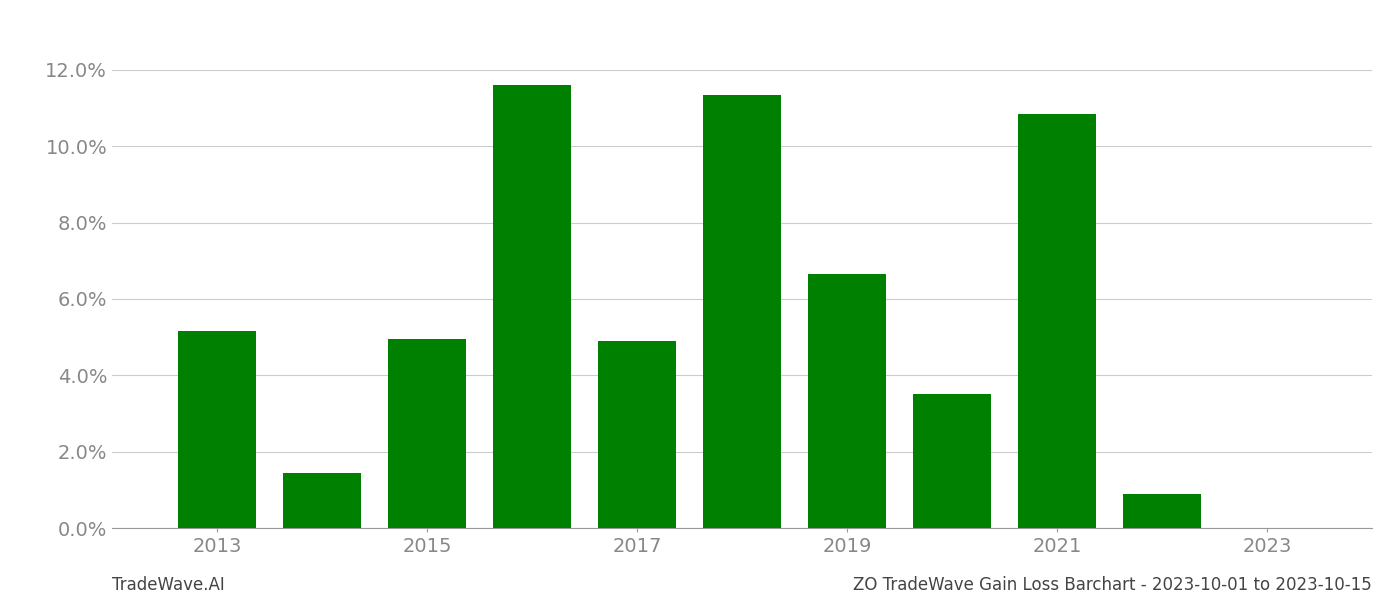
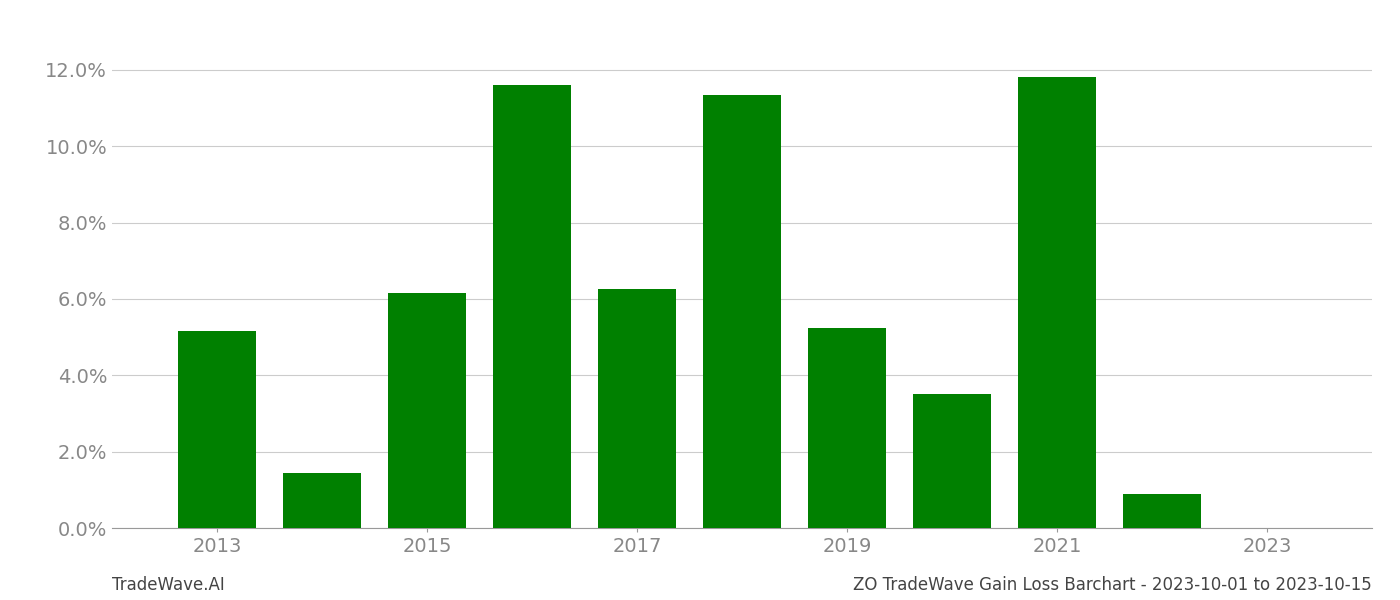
2015: 4.95% -> 6.15%
2017: 4.90% -> 6.25%
2019: 6.65% -> 5.25%
2021: 10.85% -> 11.80%
